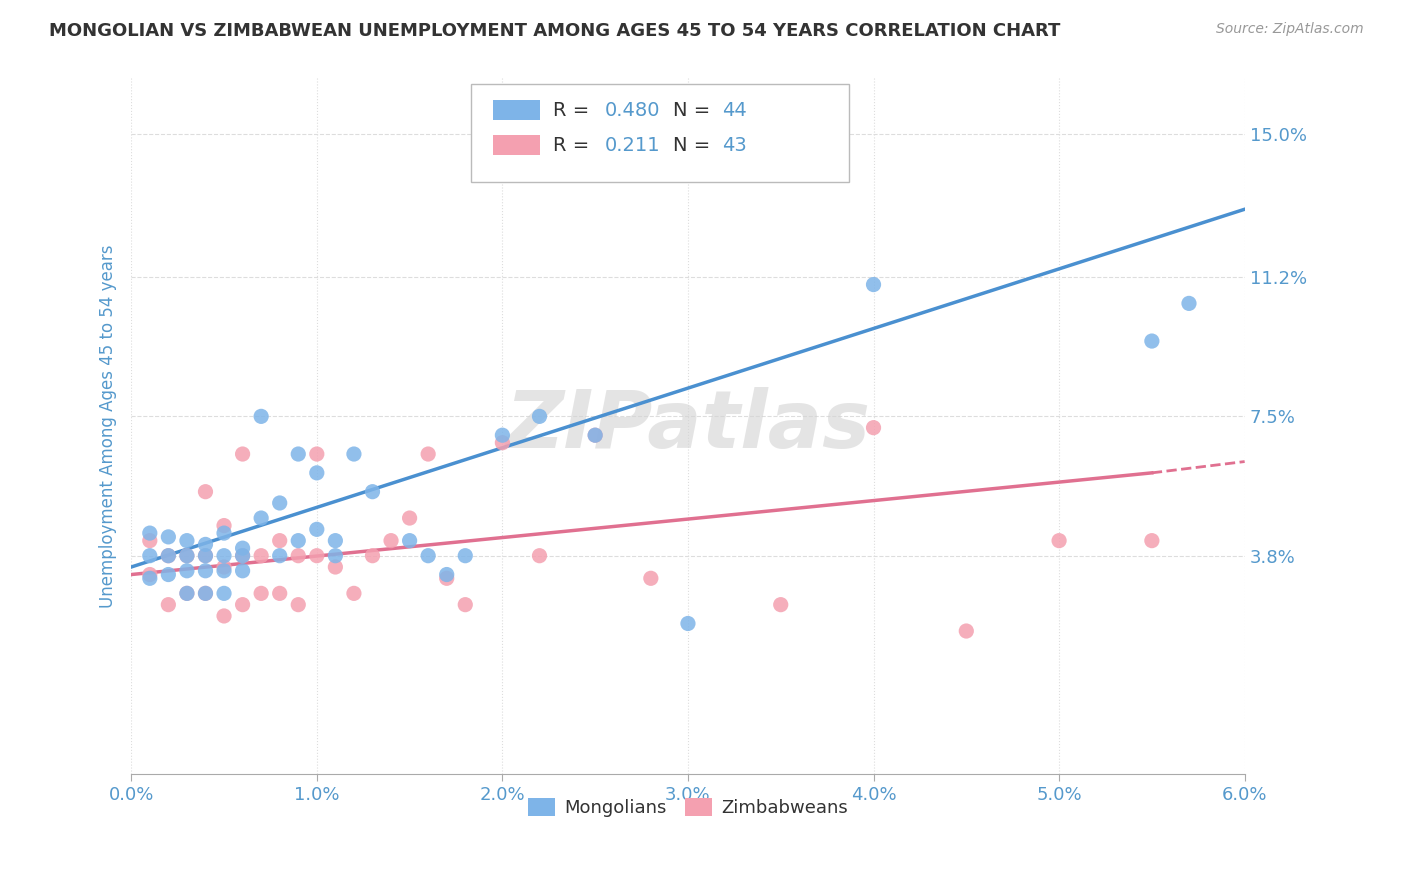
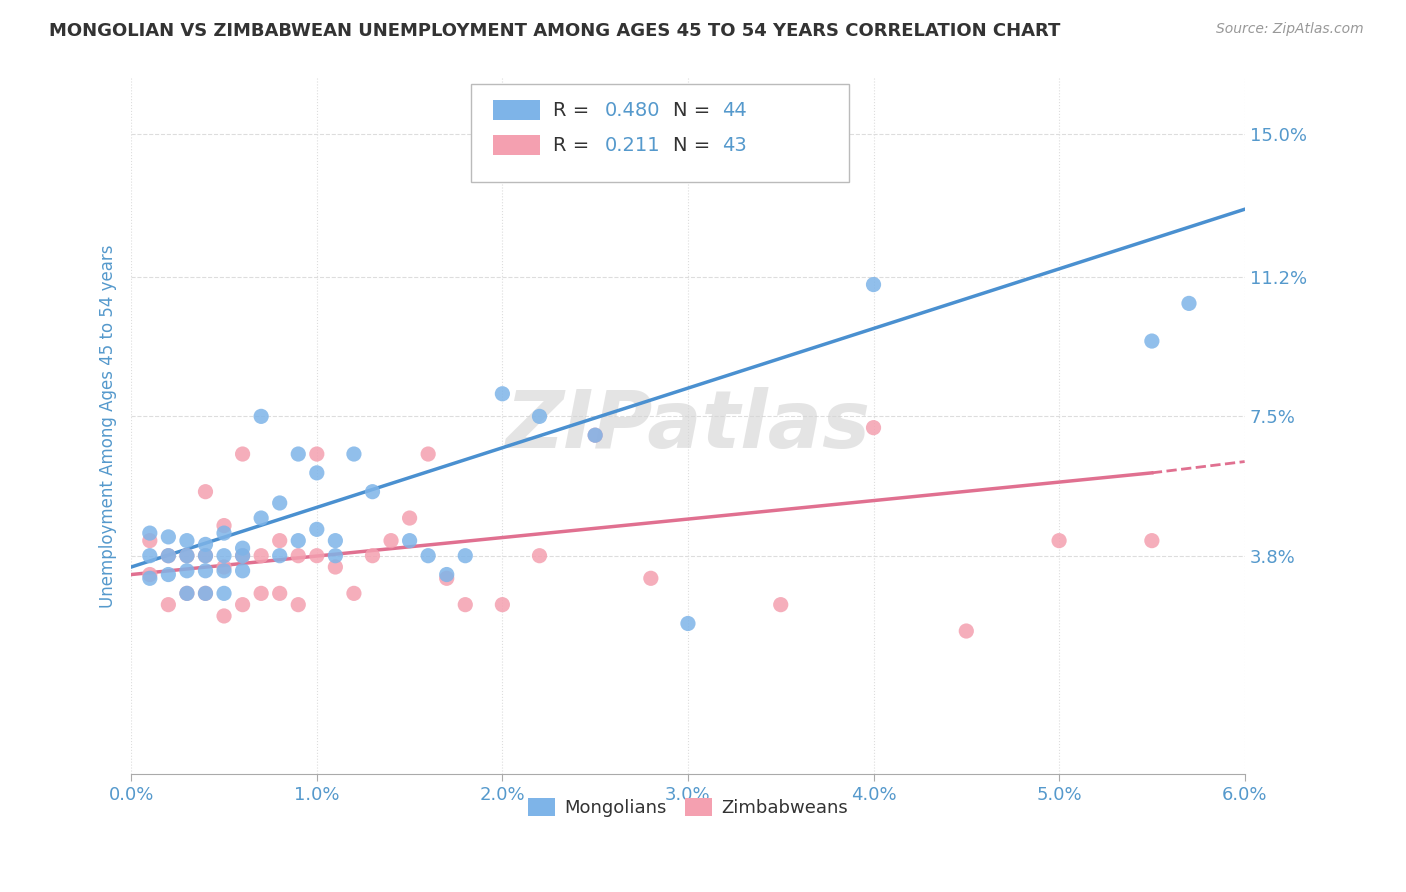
Mongolians/2.0%: 7.0% -> 8.1%
Zimbabweans/2.0%: 6.8% -> 2.5%
